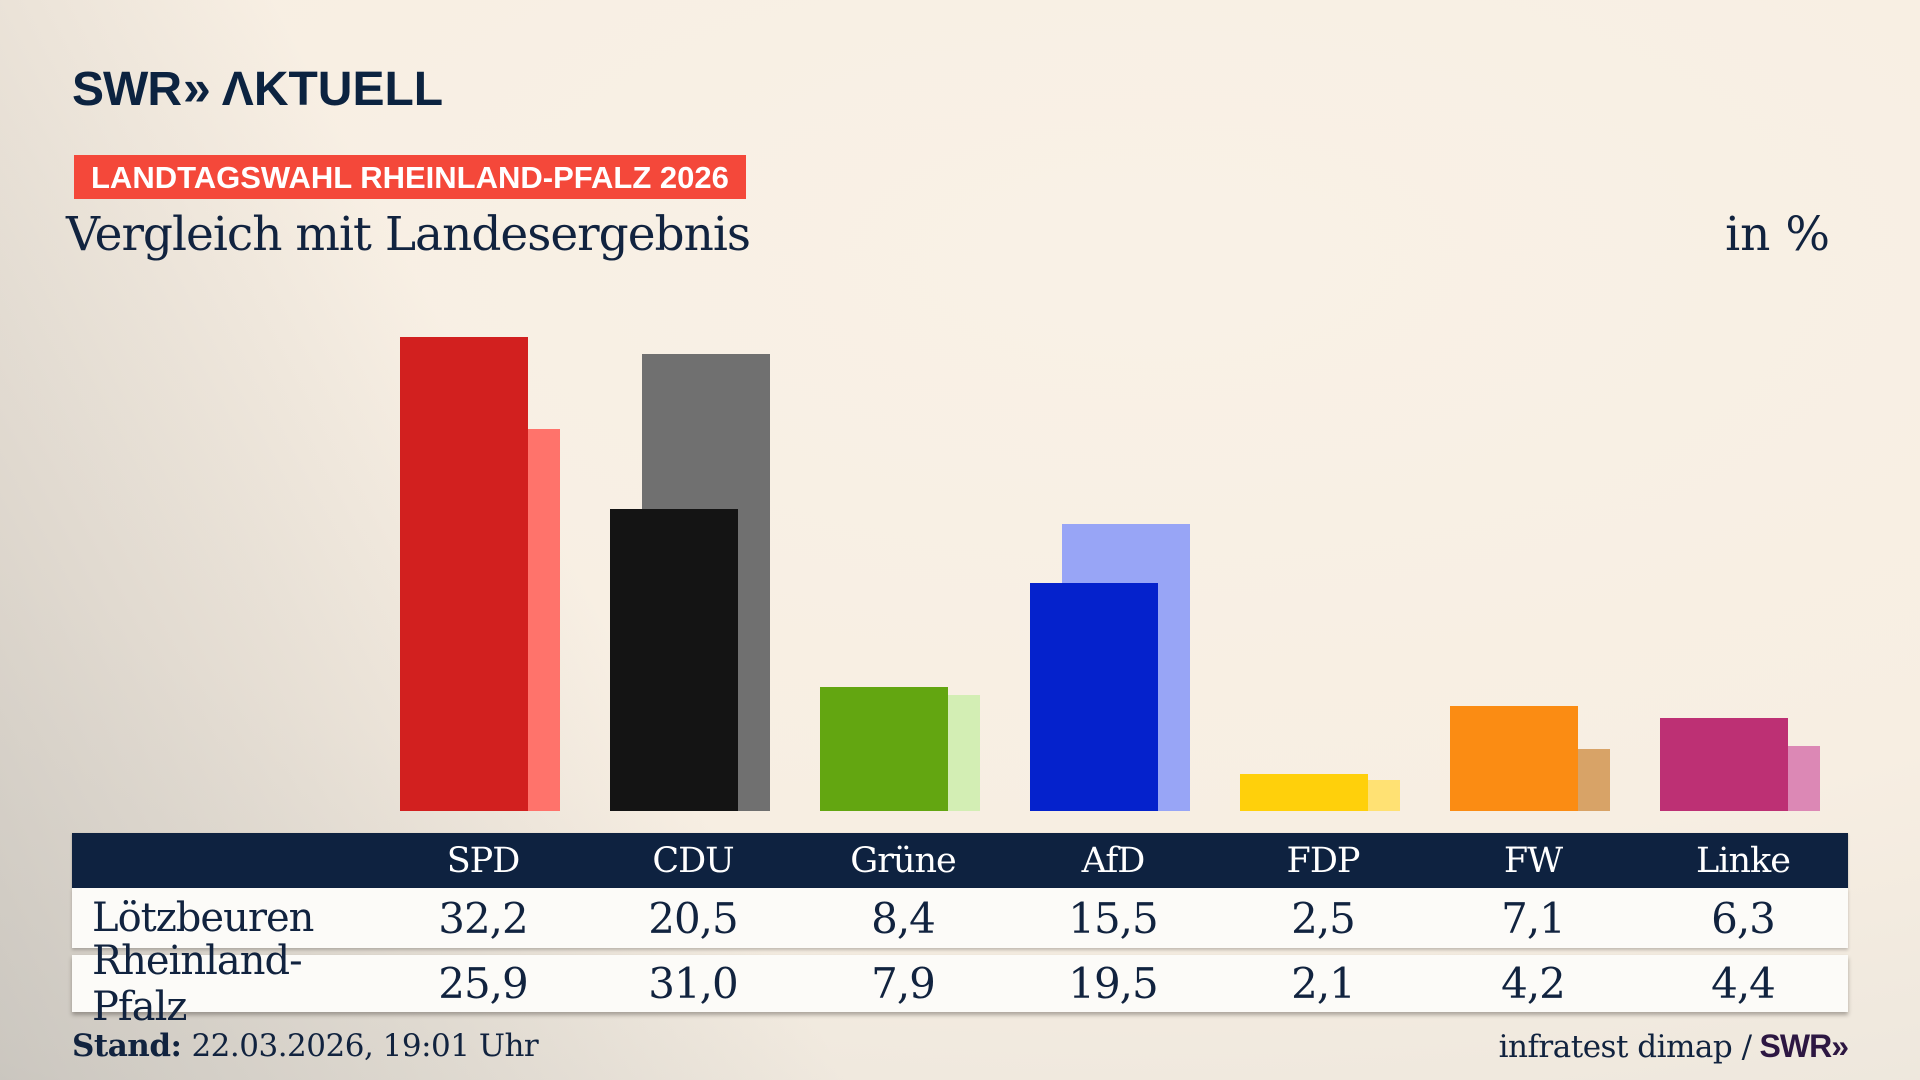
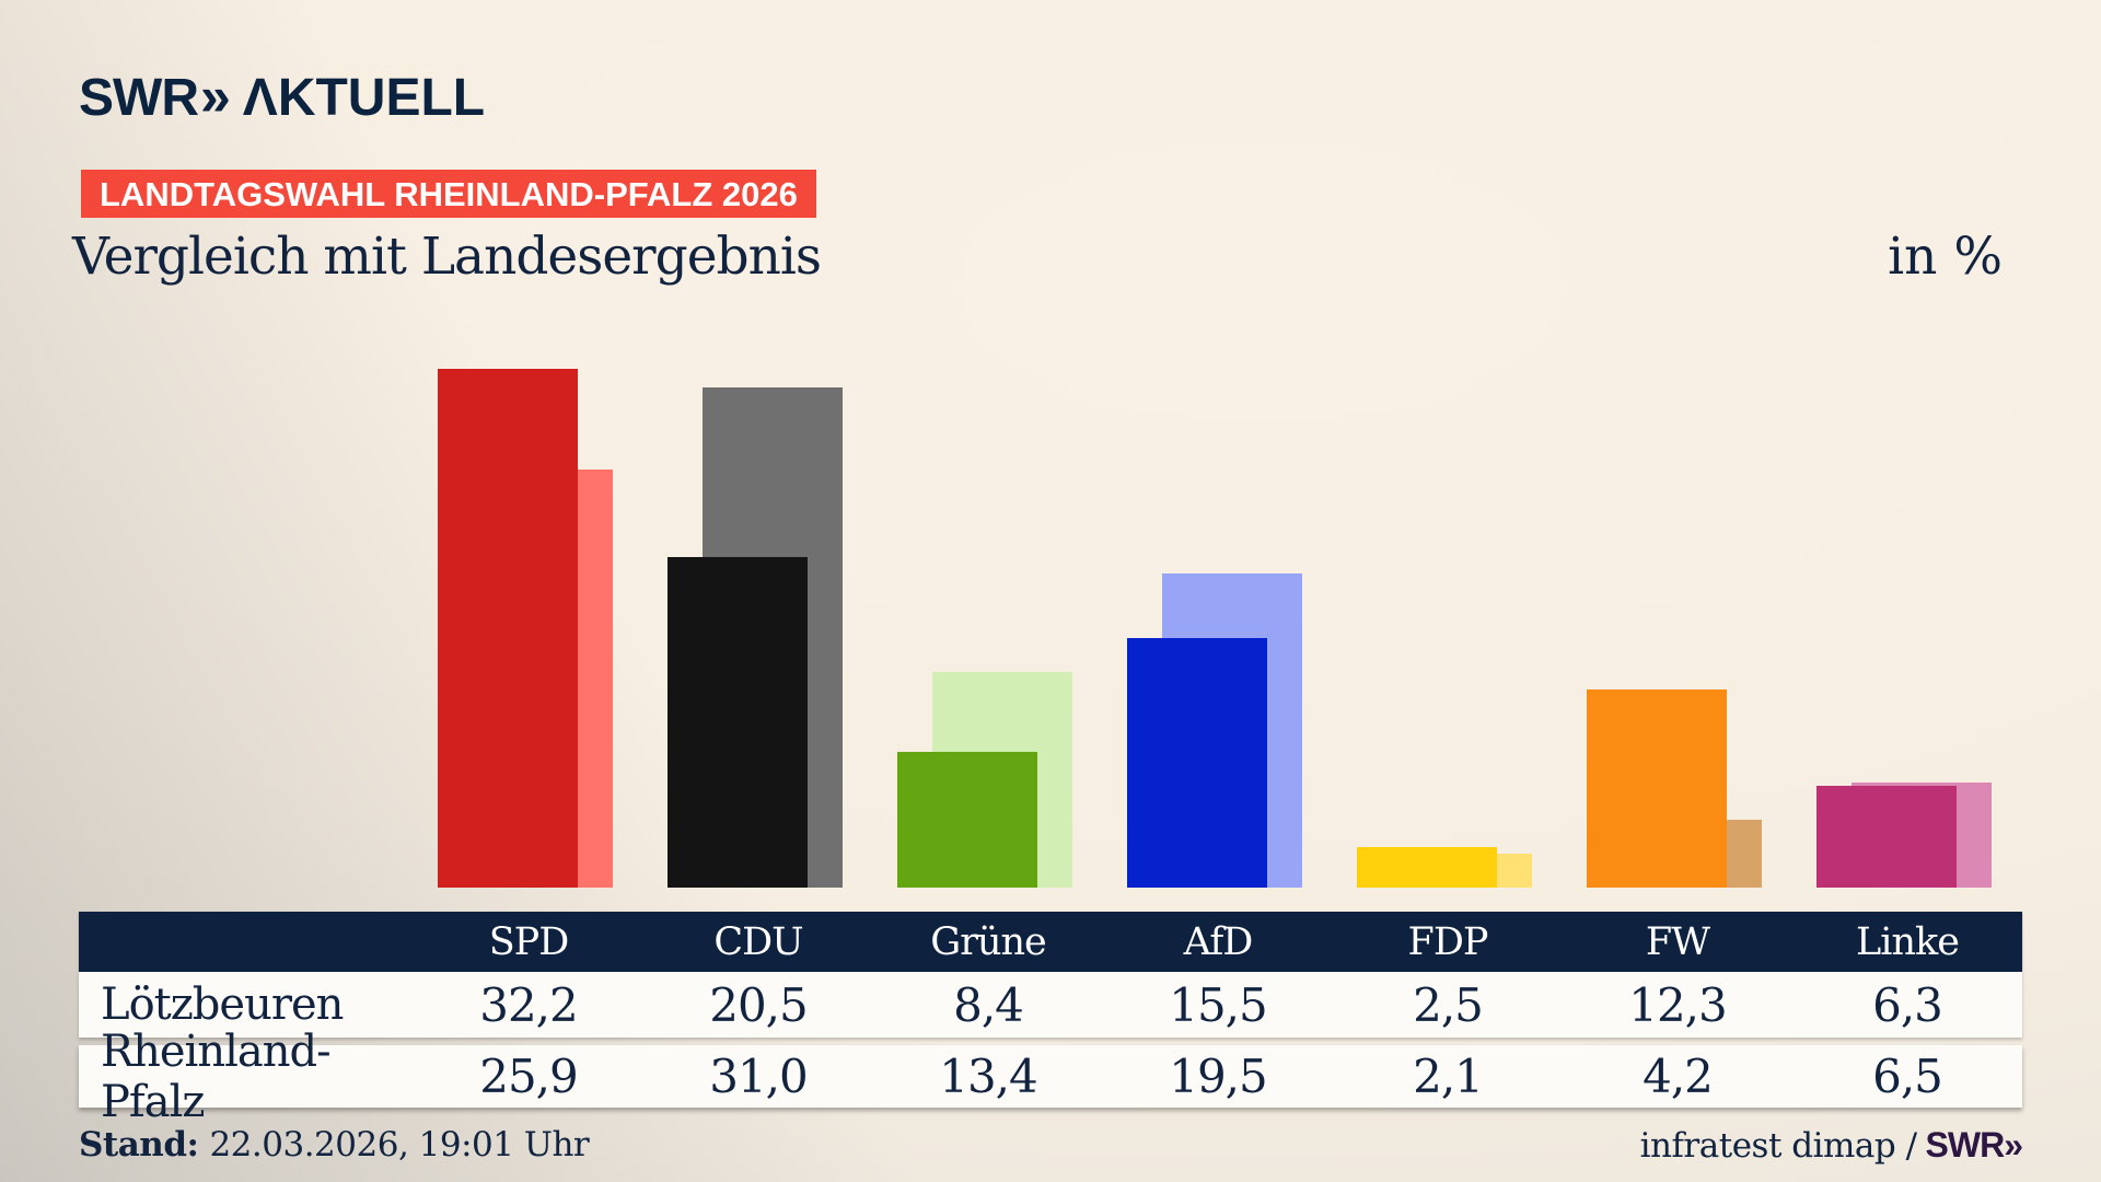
Rheinland-Pfalz/Grüne: 7,9 -> 13,4
Lötzbeuren/FW: 7,1 -> 12,3
Rheinland-Pfalz/Linke: 4,4 -> 6,5
